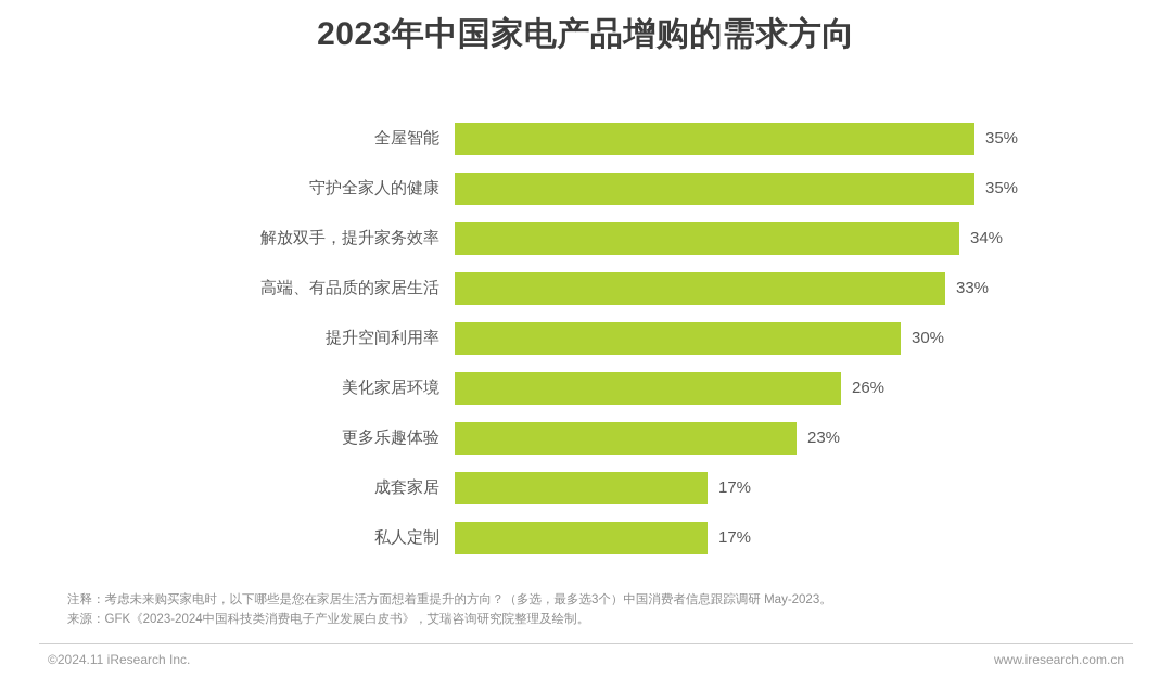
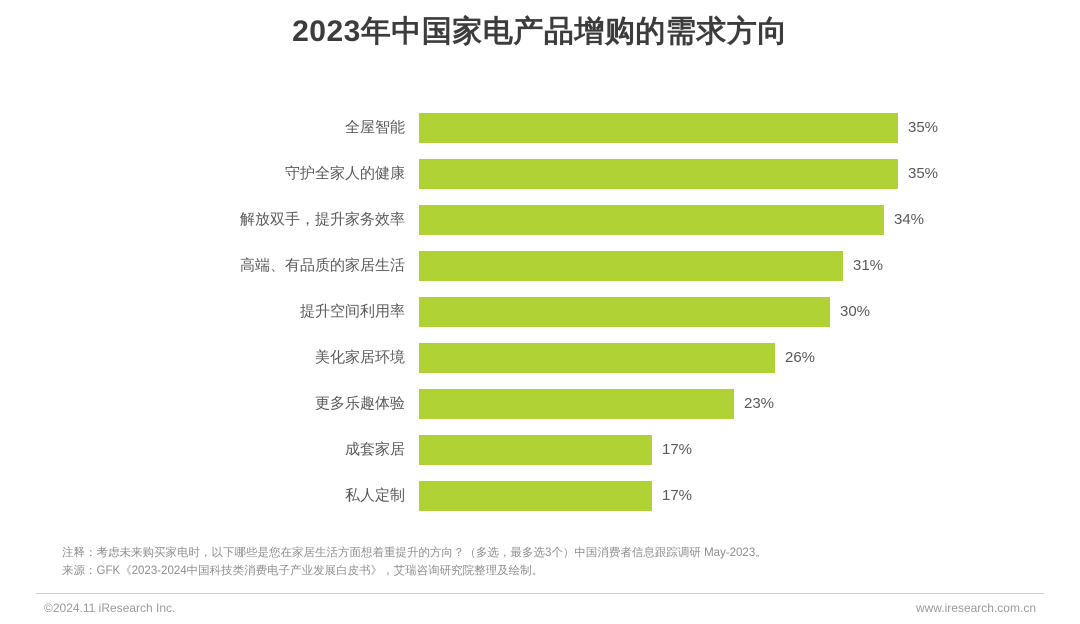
高端、有品质的家居生活: 33% -> 31%
